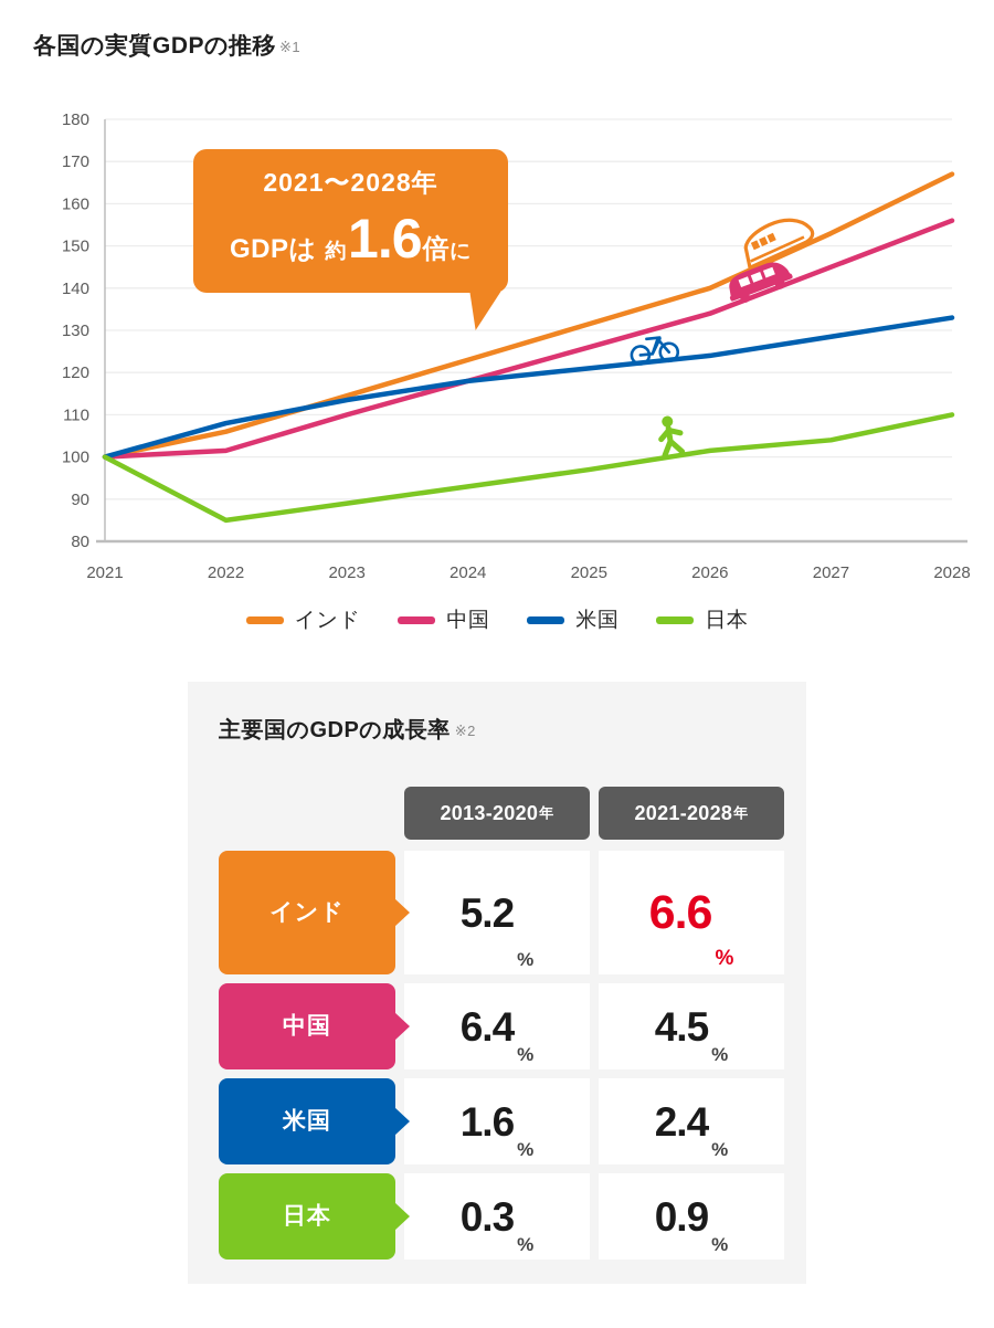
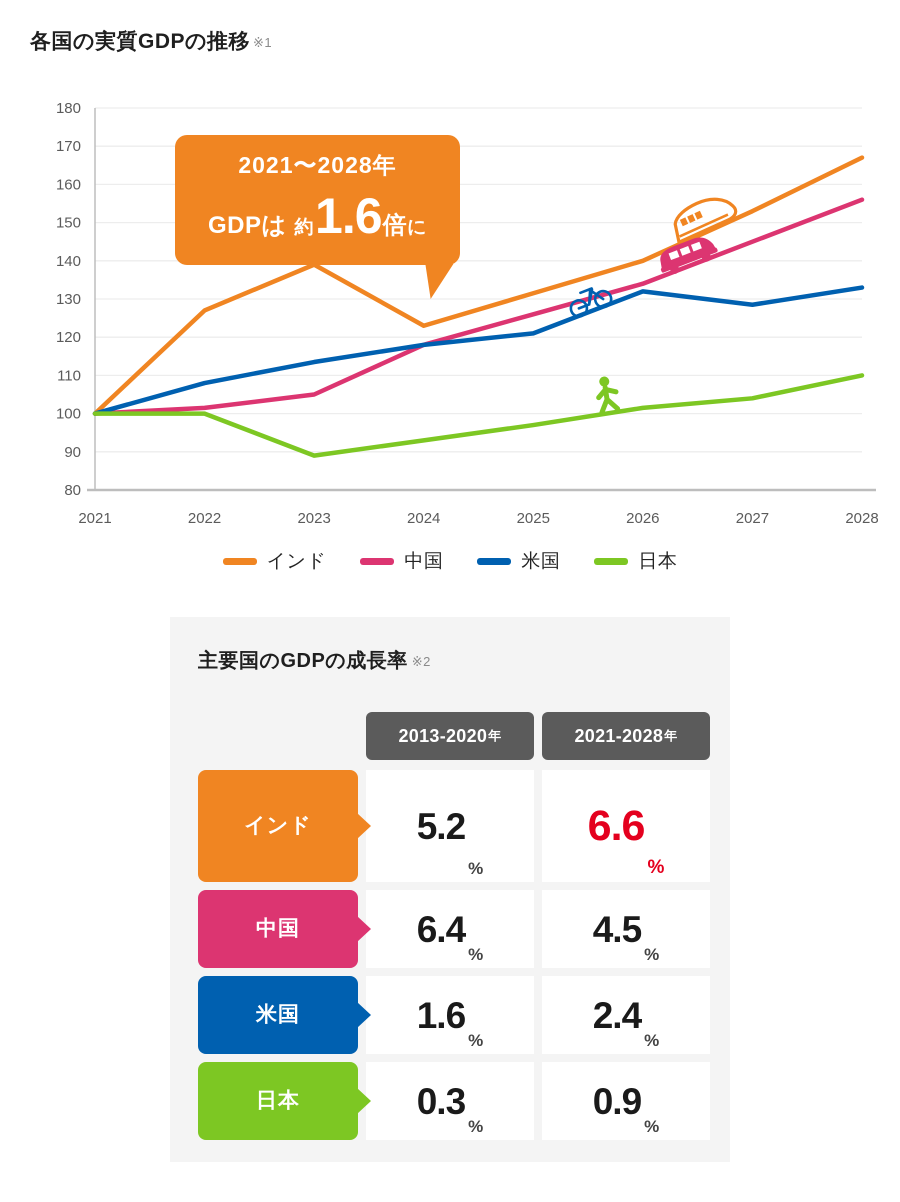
インド/2022: 106 -> 127
日本/2022: 85 -> 100
インド/2023: 114 -> 139
中国/2023: 110 -> 105
米国/2026: 124 -> 132
